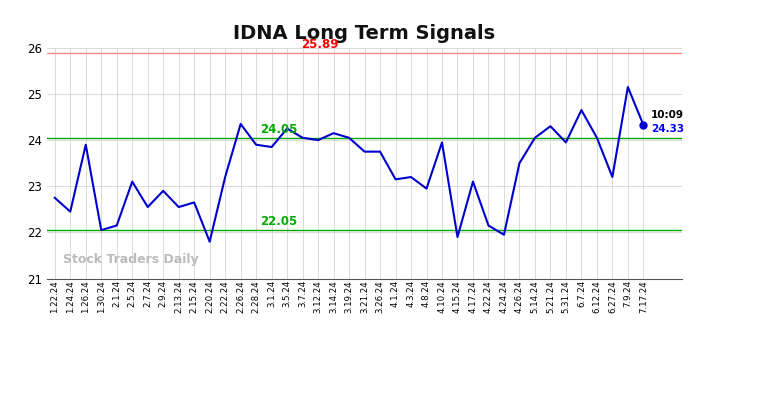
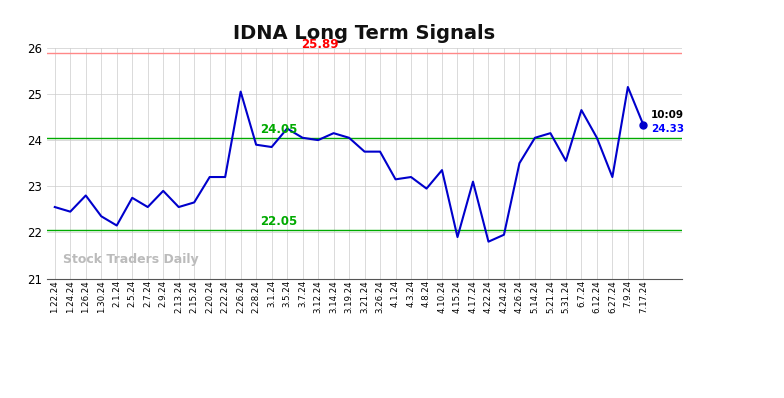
1.22.24: 22.75 -> 22.55
1.26.24: 23.90 -> 22.80
1.30.24: 22.05 -> 22.35
2.5.24: 23.10 -> 22.75
2.20.24: 21.80 -> 23.20
2.26.24: 24.35 -> 25.05
4.10.24: 23.95 -> 23.35
4.22.24: 22.15 -> 21.80
5.21.24: 24.30 -> 24.15
5.31.24: 23.95 -> 23.55
